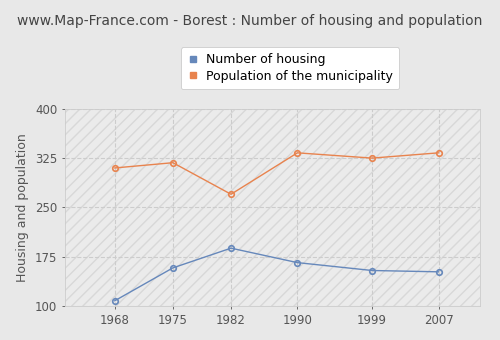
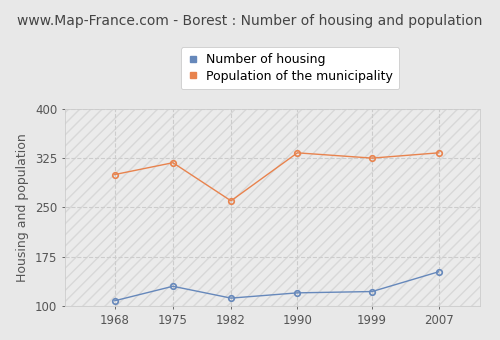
Population of the municipality/1968: 310 -> 300
Number of housing/1975: 158 -> 130
Number of housing/1982: 188 -> 112
Population of the municipality/1982: 270 -> 260
Number of housing/1990: 166 -> 120
Number of housing/1999: 154 -> 122
